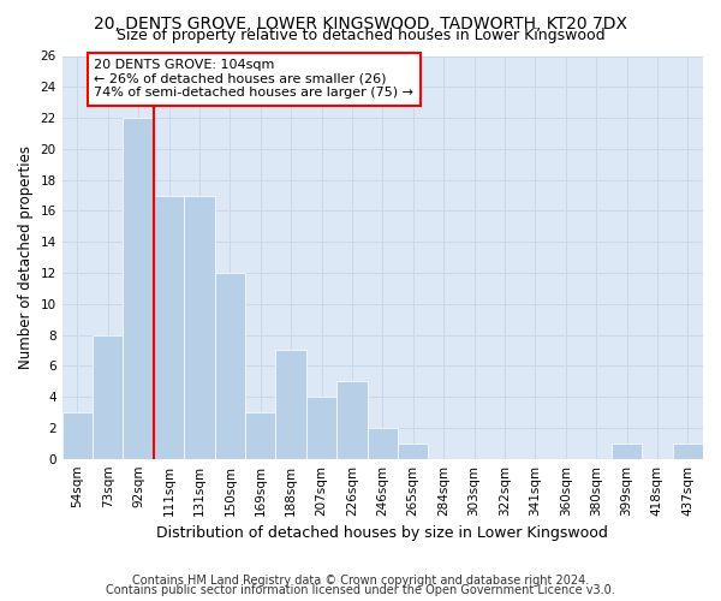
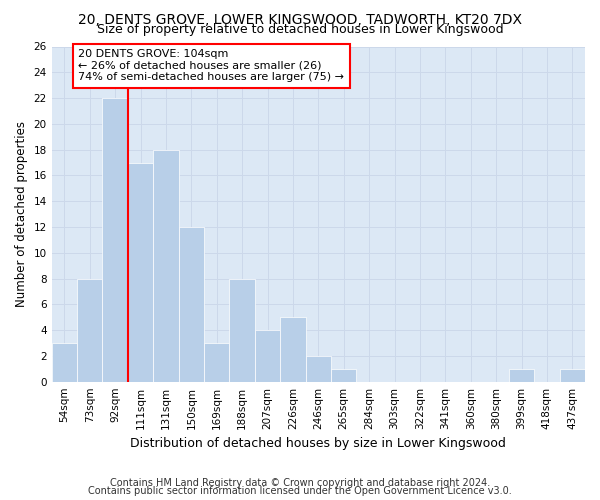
131sqm: 17 -> 18
188sqm: 7 -> 8
